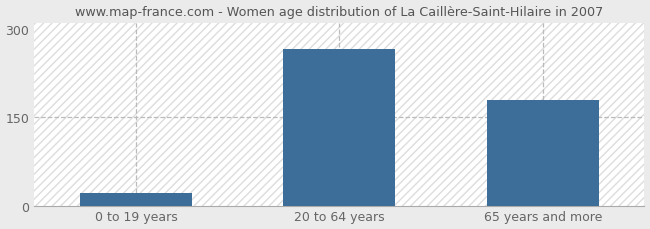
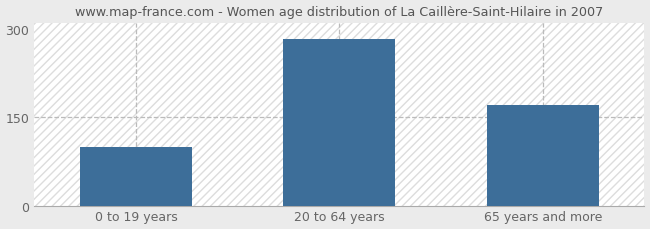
0 to 19 years: 22 -> 100
20 to 64 years: 266 -> 283
65 years and more: 180 -> 170
